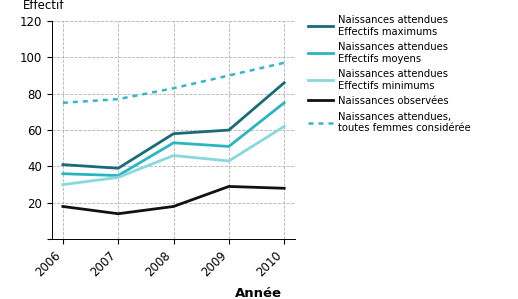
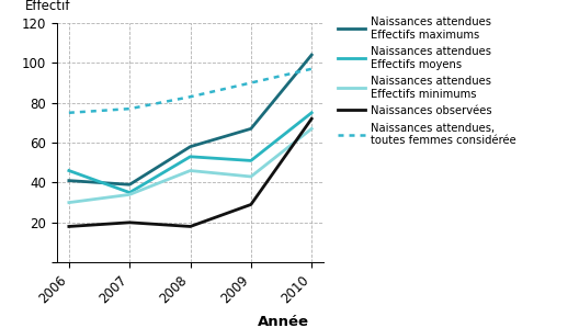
Naissances attendues Effectifs moyens/2006: 36 -> 46
Naissances observées/2007: 14 -> 20
Naissances attendues Effectifs maximums/2009: 60 -> 67
Naissances attendues Effectifs maximums/2010: 86 -> 104
Naissances attendues Effectifs minimums/2010: 62 -> 67
Naissances observées/2010: 28 -> 72
